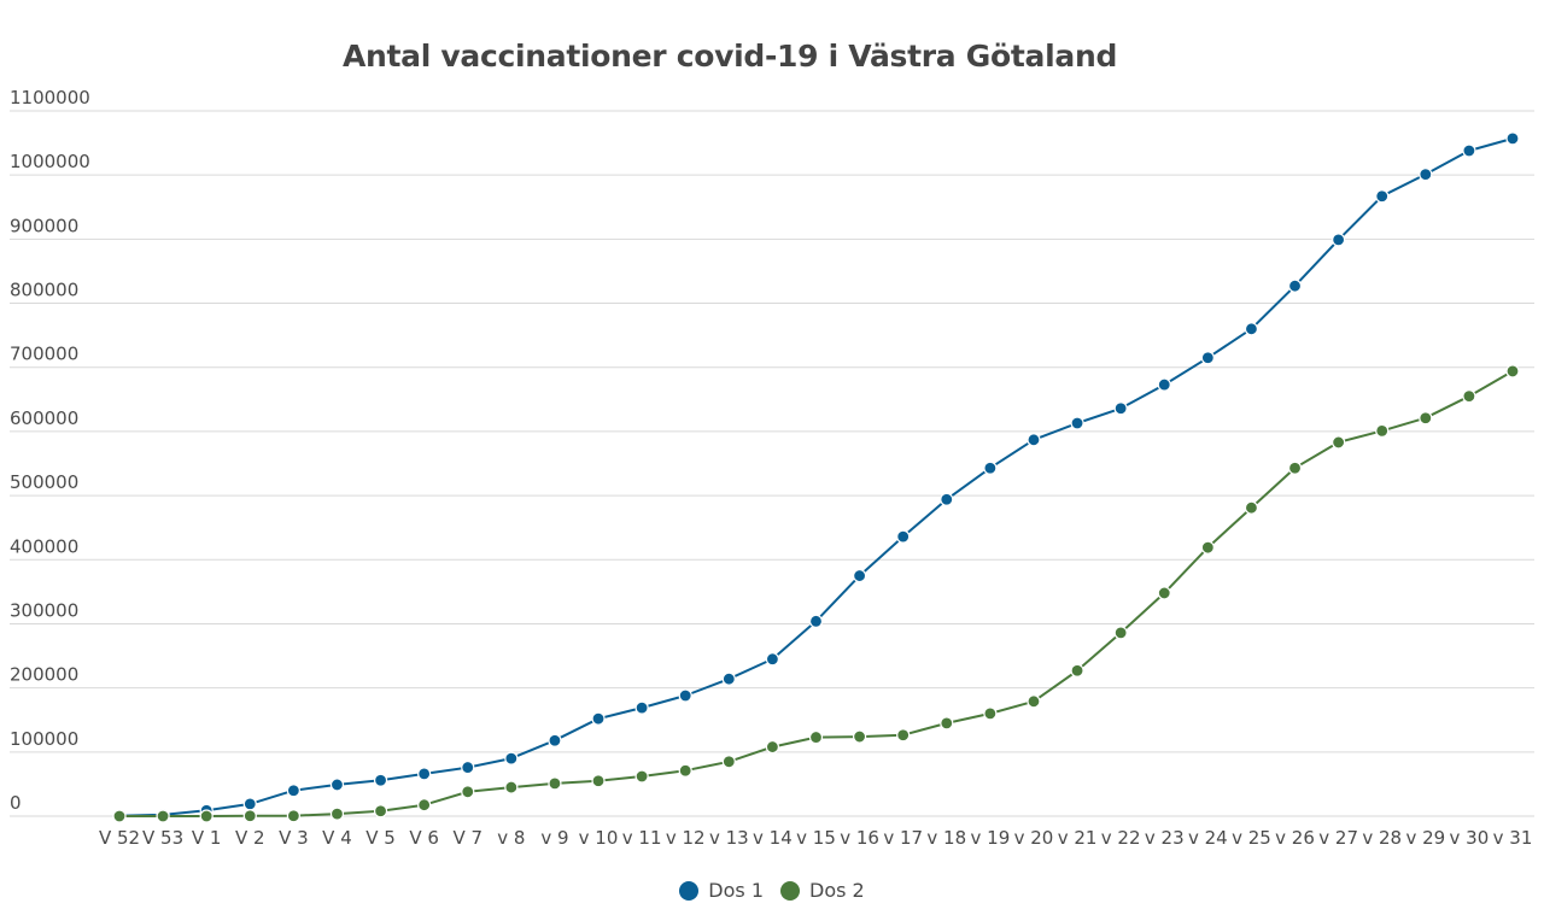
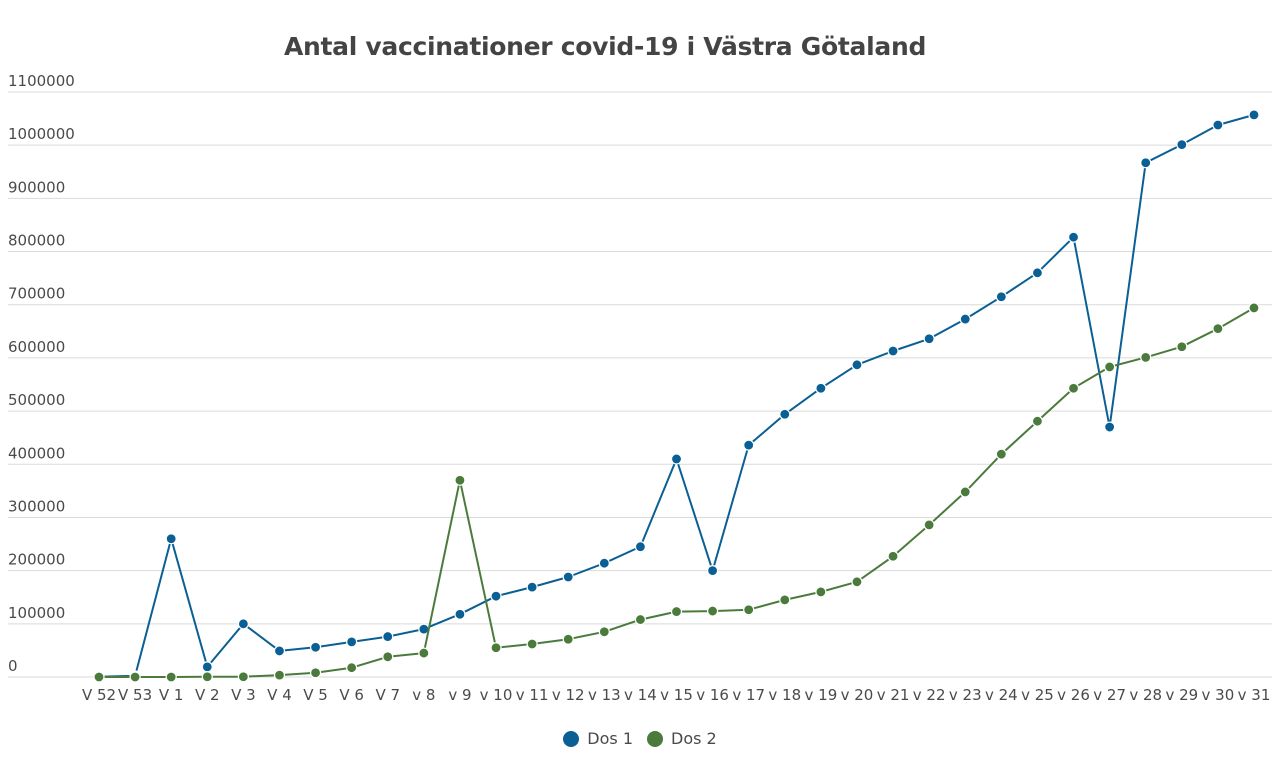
Dos 1/V 1: 10000 -> 260000
Dos 1/V 3: 40000 -> 100000
Dos 2/v 9: 50000 -> 370000
Dos 1/v 15: 300000 -> 410000
Dos 1/v 16: 380000 -> 200000
Dos 1/v 27: 900000 -> 470000
